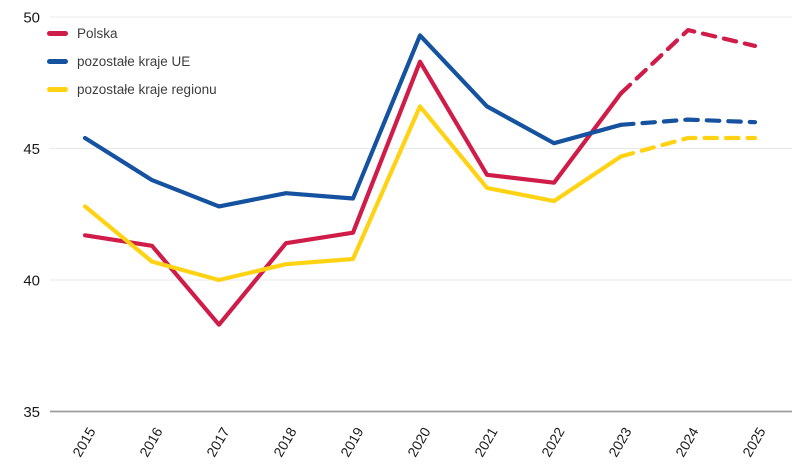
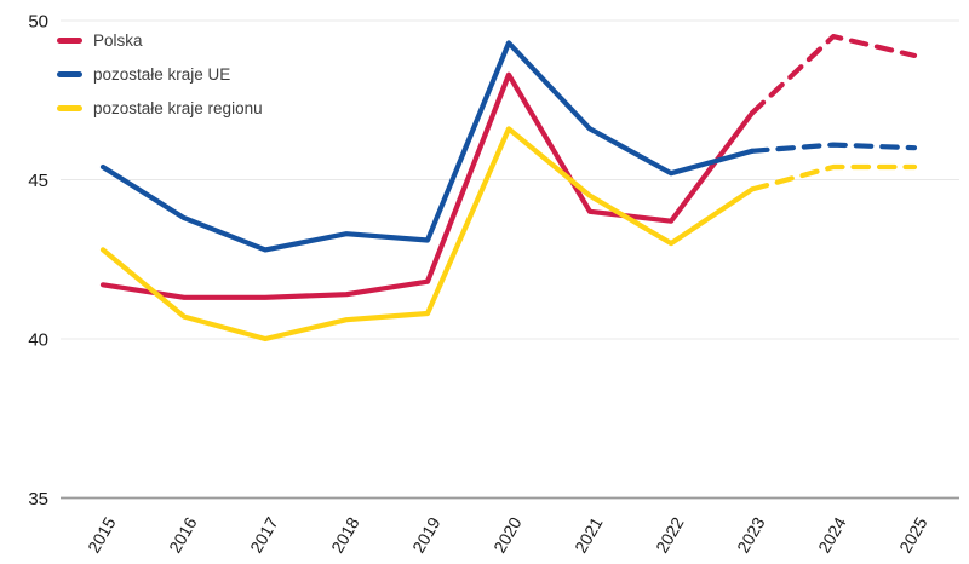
Polska/2017: 38.3 -> 41.3
pozostałe kraje regionu/2021: 43.5 -> 44.5
